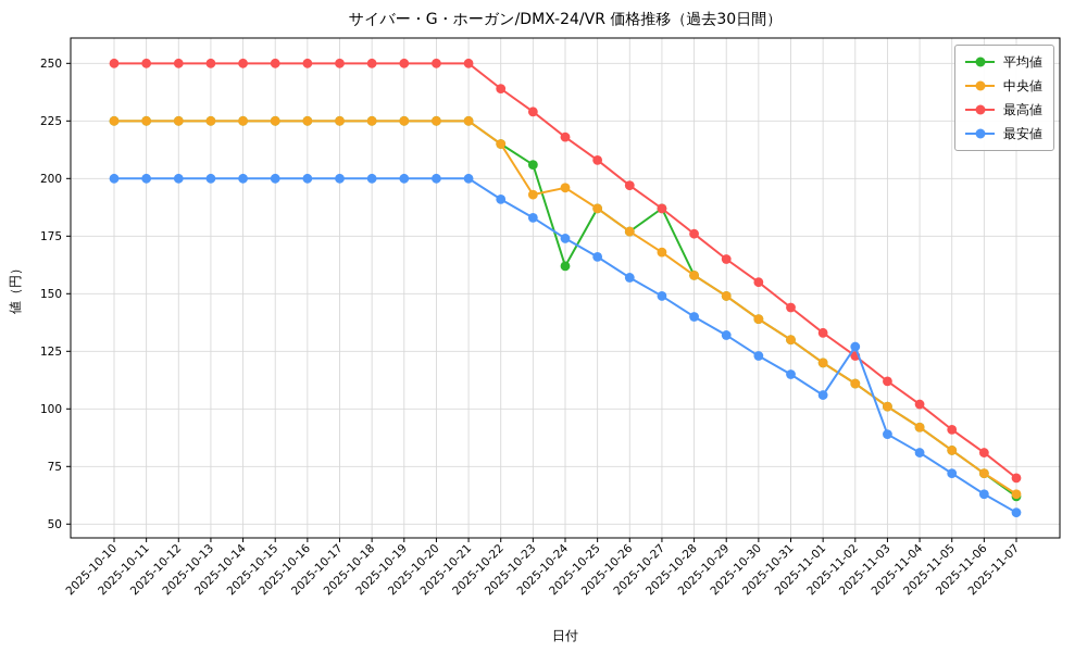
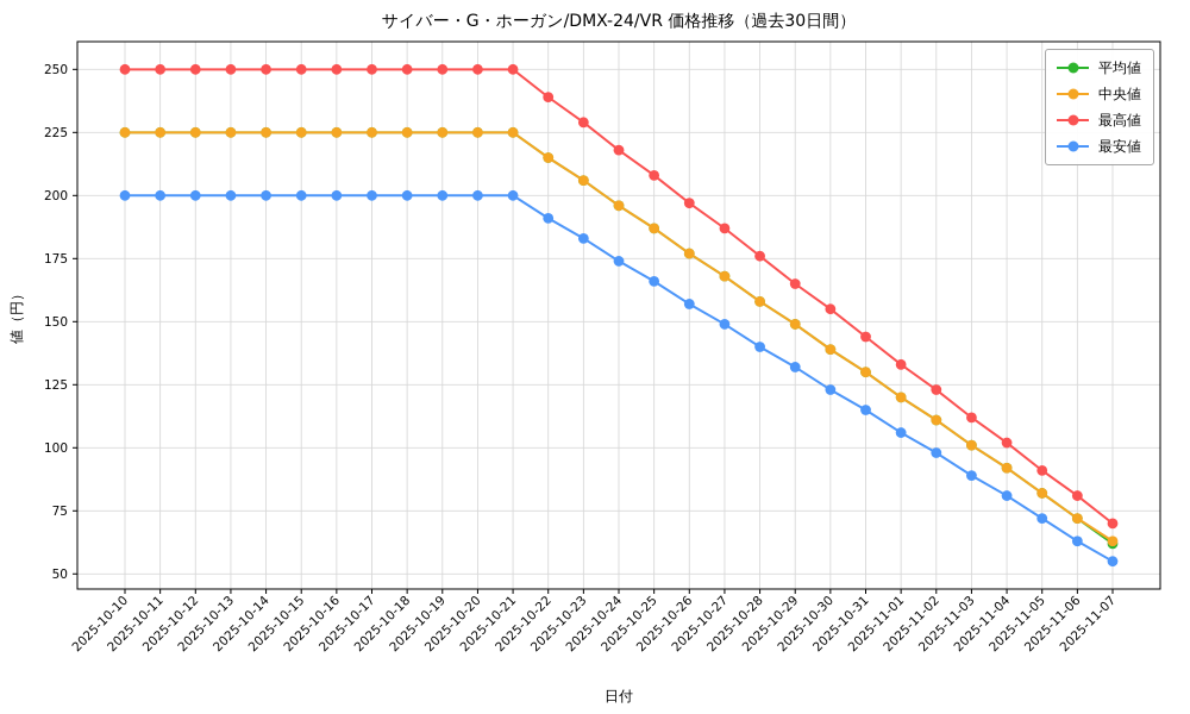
中央値/2025-10-23: 193 -> 206
平均値/2025-10-24: 162 -> 196
平均値/2025-10-27: 187 -> 168
最安値/2025-11-02: 127 -> 98
